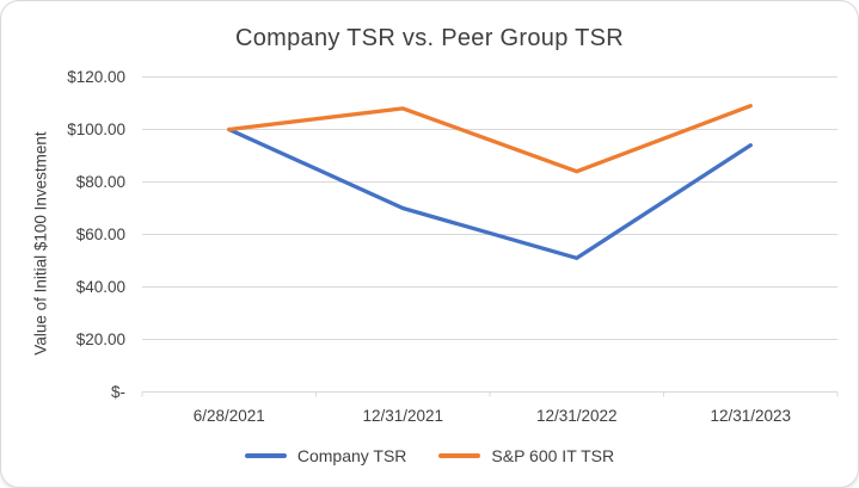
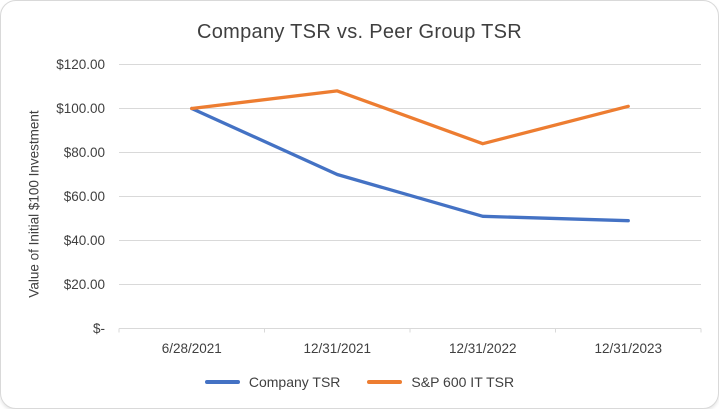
Company TSR/12/31/2023: $94 -> $49
S&P 600 IT TSR/12/31/2023: $109 -> $101
